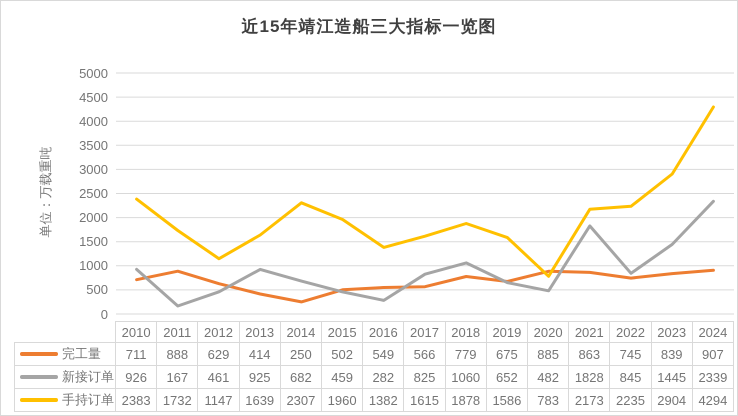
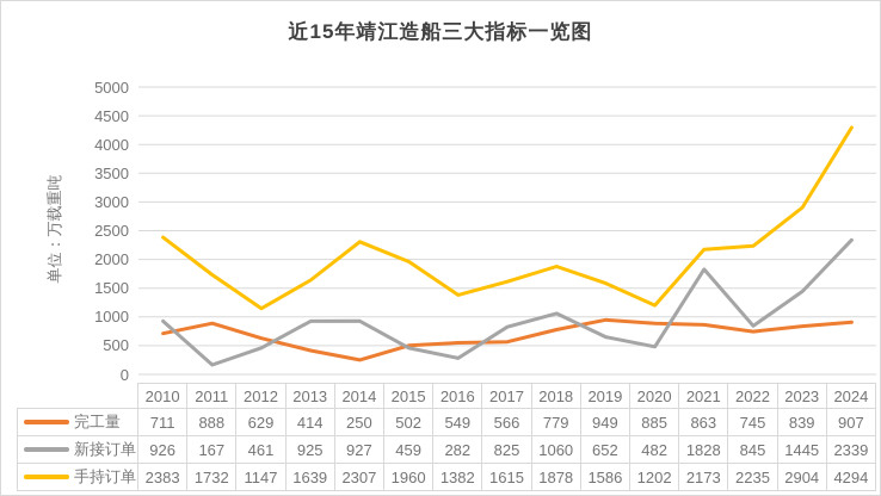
新接订单/2014: 682 -> 927
完工量/2019: 675 -> 949
手持订单/2020: 783 -> 1202
